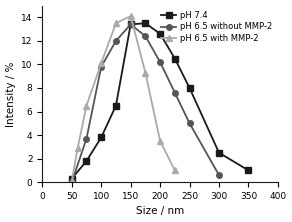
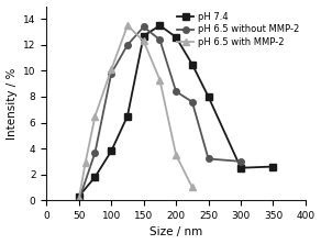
pH 7.4/150: 13.4 -> 12.7
pH 6.5 with MMP-2/150: 14.1 -> 12.3
pH 6.5 without MMP-2/200: 10.2 -> 8.4
pH 6.5 without MMP-2/250: 5.0 -> 3.2
pH 6.5 without MMP-2/300: 0.6 -> 3.0
pH 7.4/350: 1.0 -> 2.6
